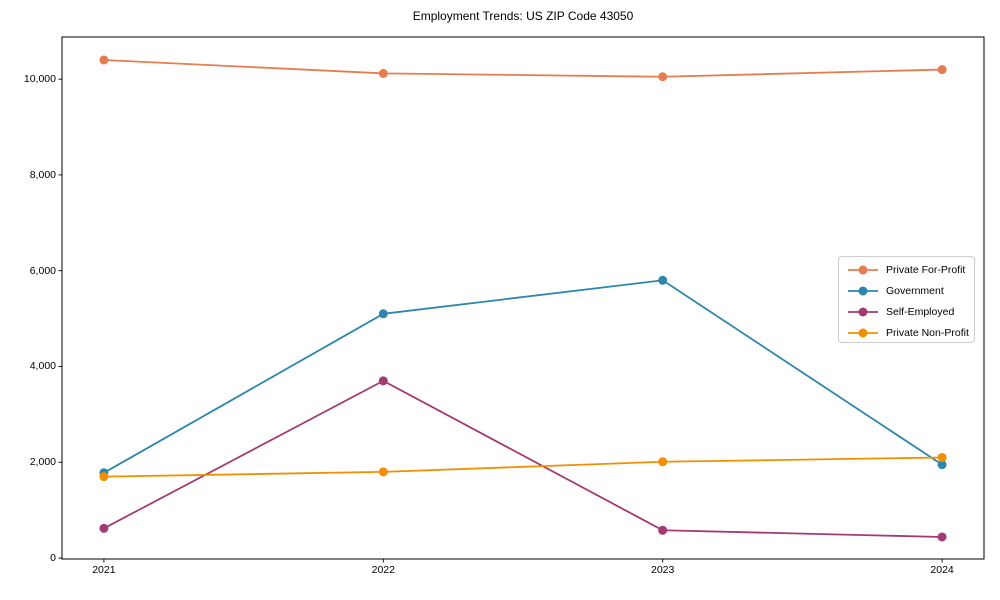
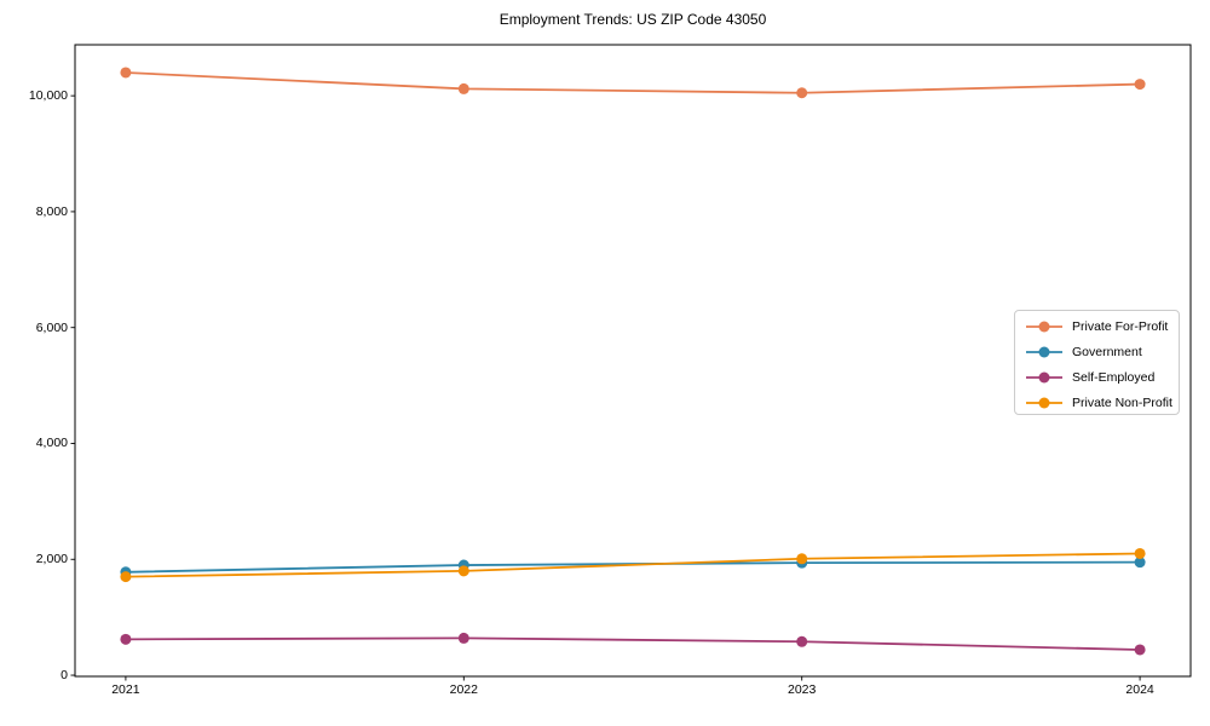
Government/2022: 5100 -> 1900
Self-Employed/2022: 3700 -> 600
Government/2023: 5800 -> 1900
